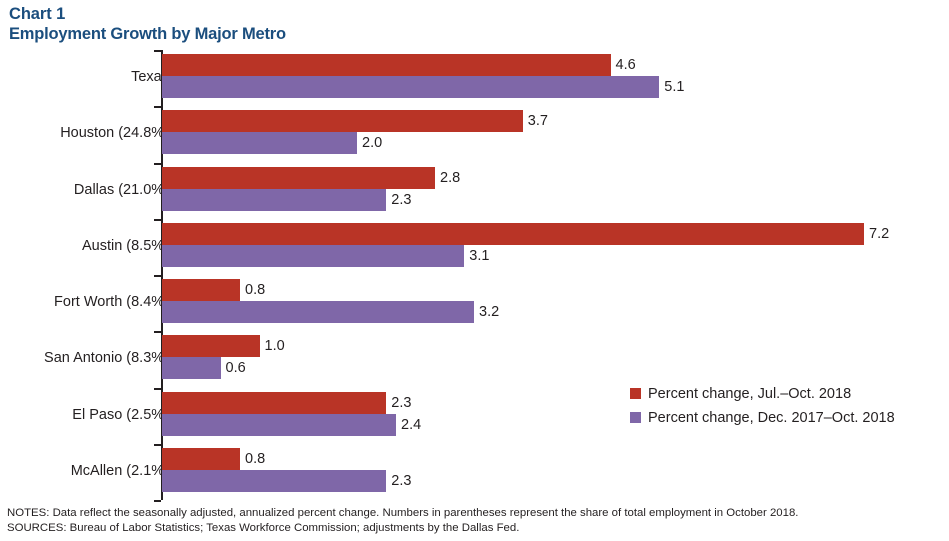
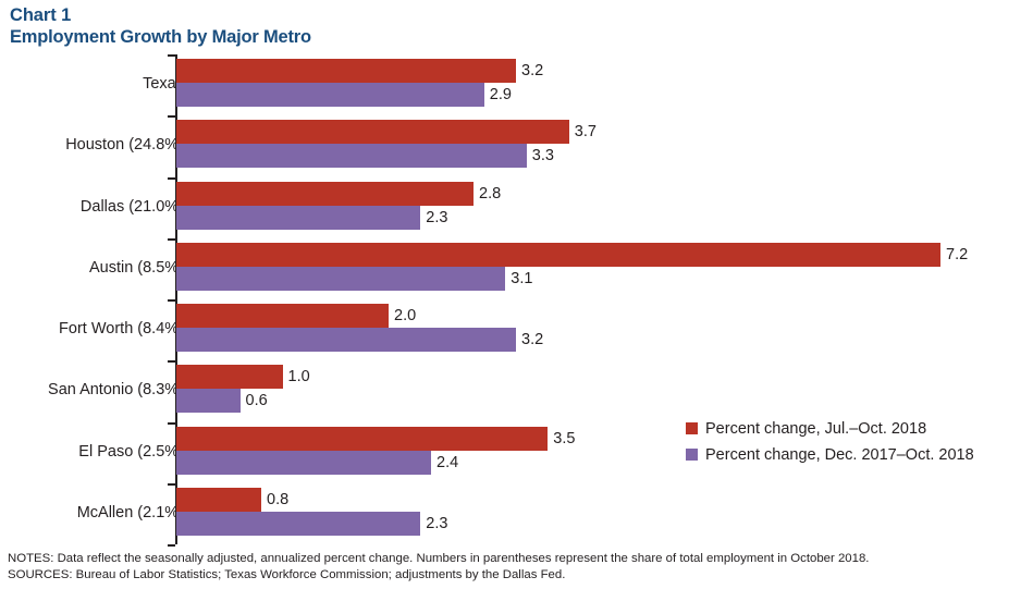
Percent change, Jul.–Oct. 2018/Texas: 4.6 -> 3.2
Percent change, Dec. 2017–Oct. 2018/Texas: 5.1 -> 2.9
Percent change, Dec. 2017–Oct. 2018/Houston (24.8%): 2.0 -> 3.3
Percent change, Jul.–Oct. 2018/Fort Worth (8.4%): 0.8 -> 2.0
Percent change, Jul.–Oct. 2018/El Paso (2.5%): 2.3 -> 3.5
